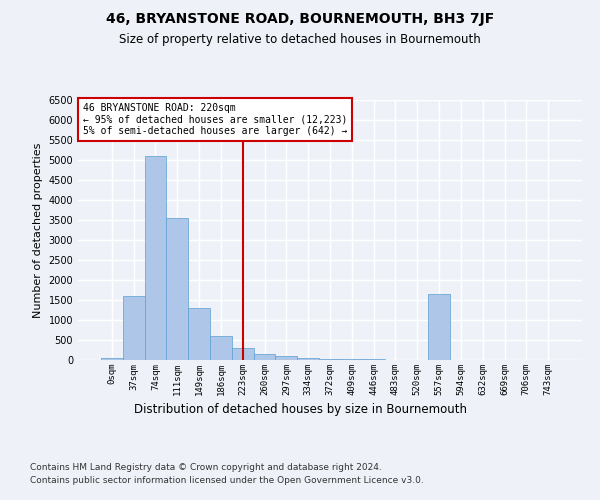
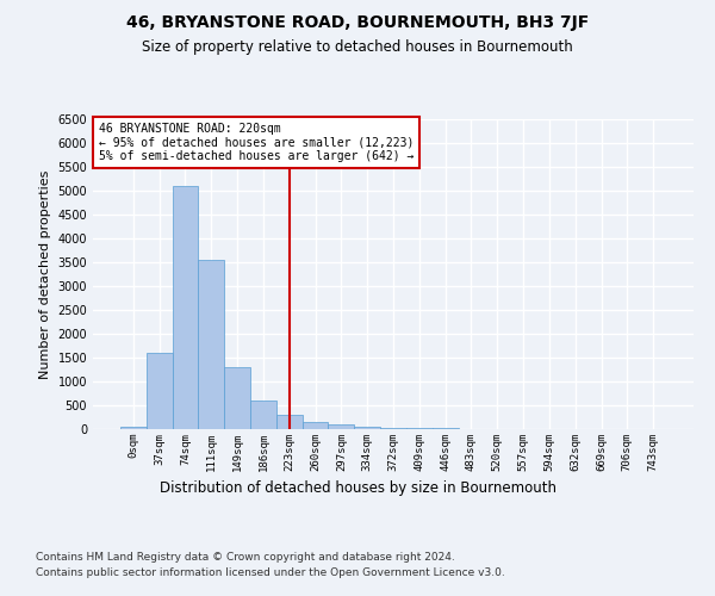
557sqm: 1650 -> 0
